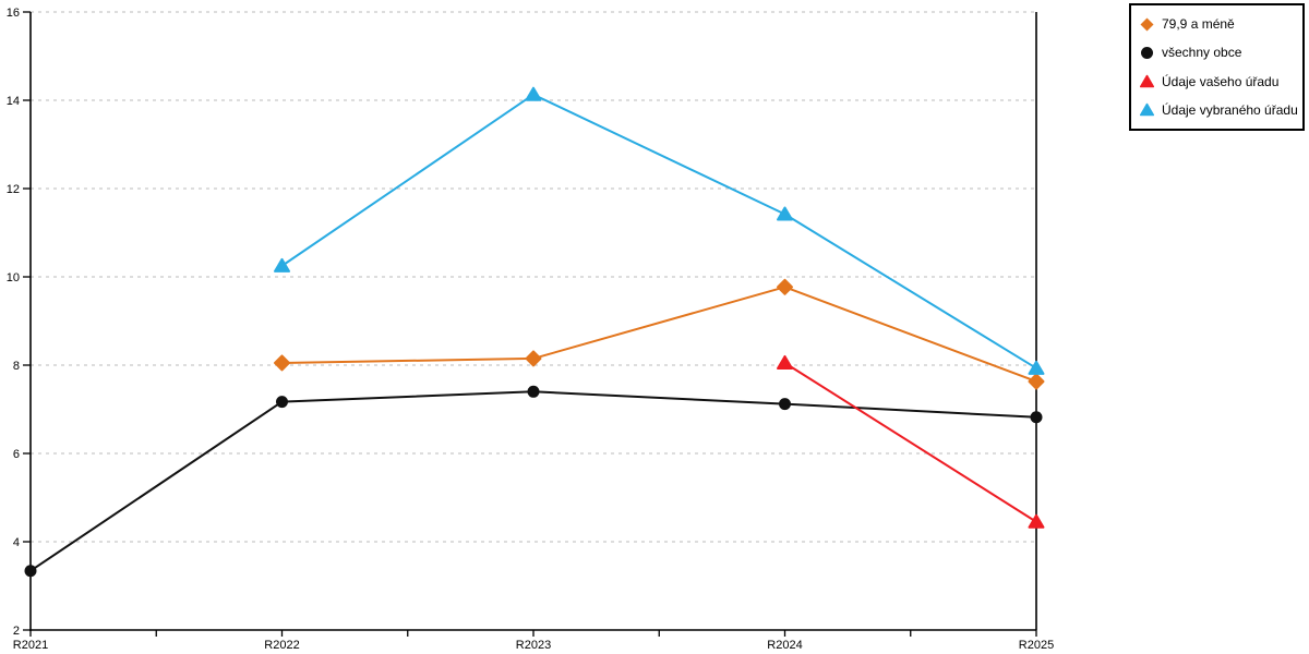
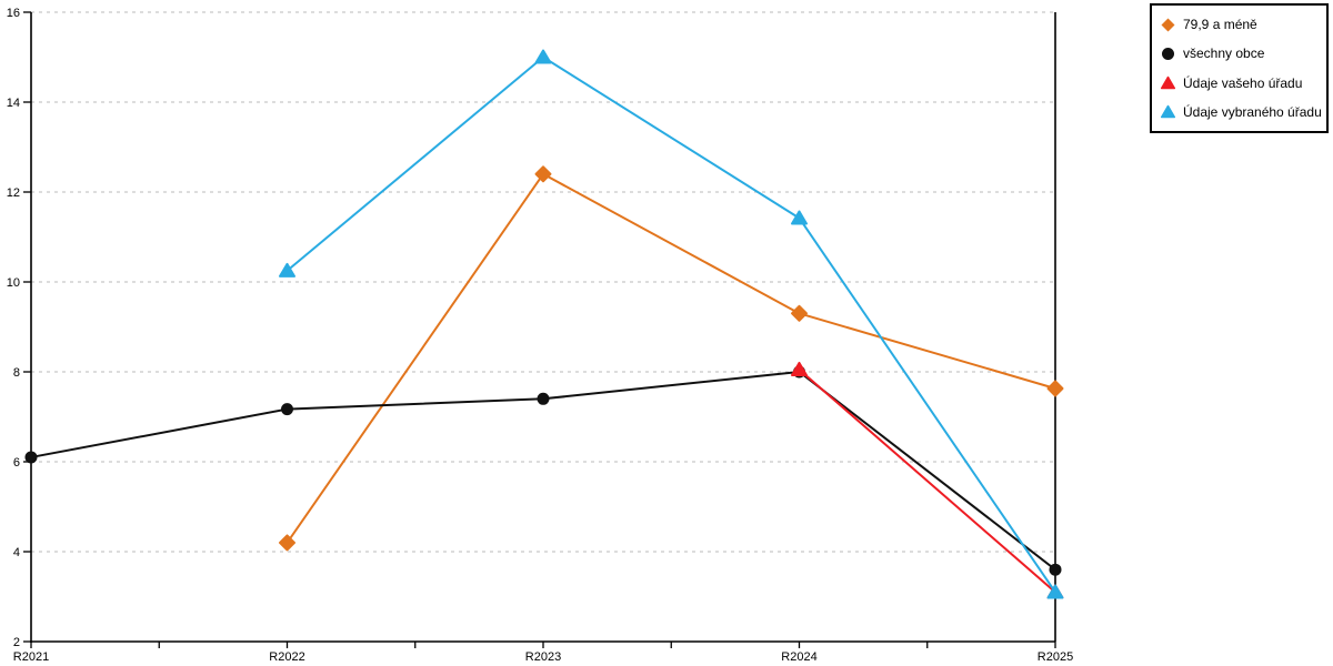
všechny obce/R2021: 3.3 -> 6.1
79,9 a méně/R2022: 8.1 -> 4.2
79,9 a méně/R2023: 8.2 -> 12.4
Údaje vybraného úřadu/R2023: 14.1 -> 15.0
79,9 a méně/R2024: 9.8 -> 9.3
všechny obce/R2024: 7.1 -> 8.0
všechny obce/R2025: 6.8 -> 3.6
Údaje vašeho úřadu/R2025: 4.5 -> 3.1
Údaje vybraného úřadu/R2025: 7.9 -> 3.1
